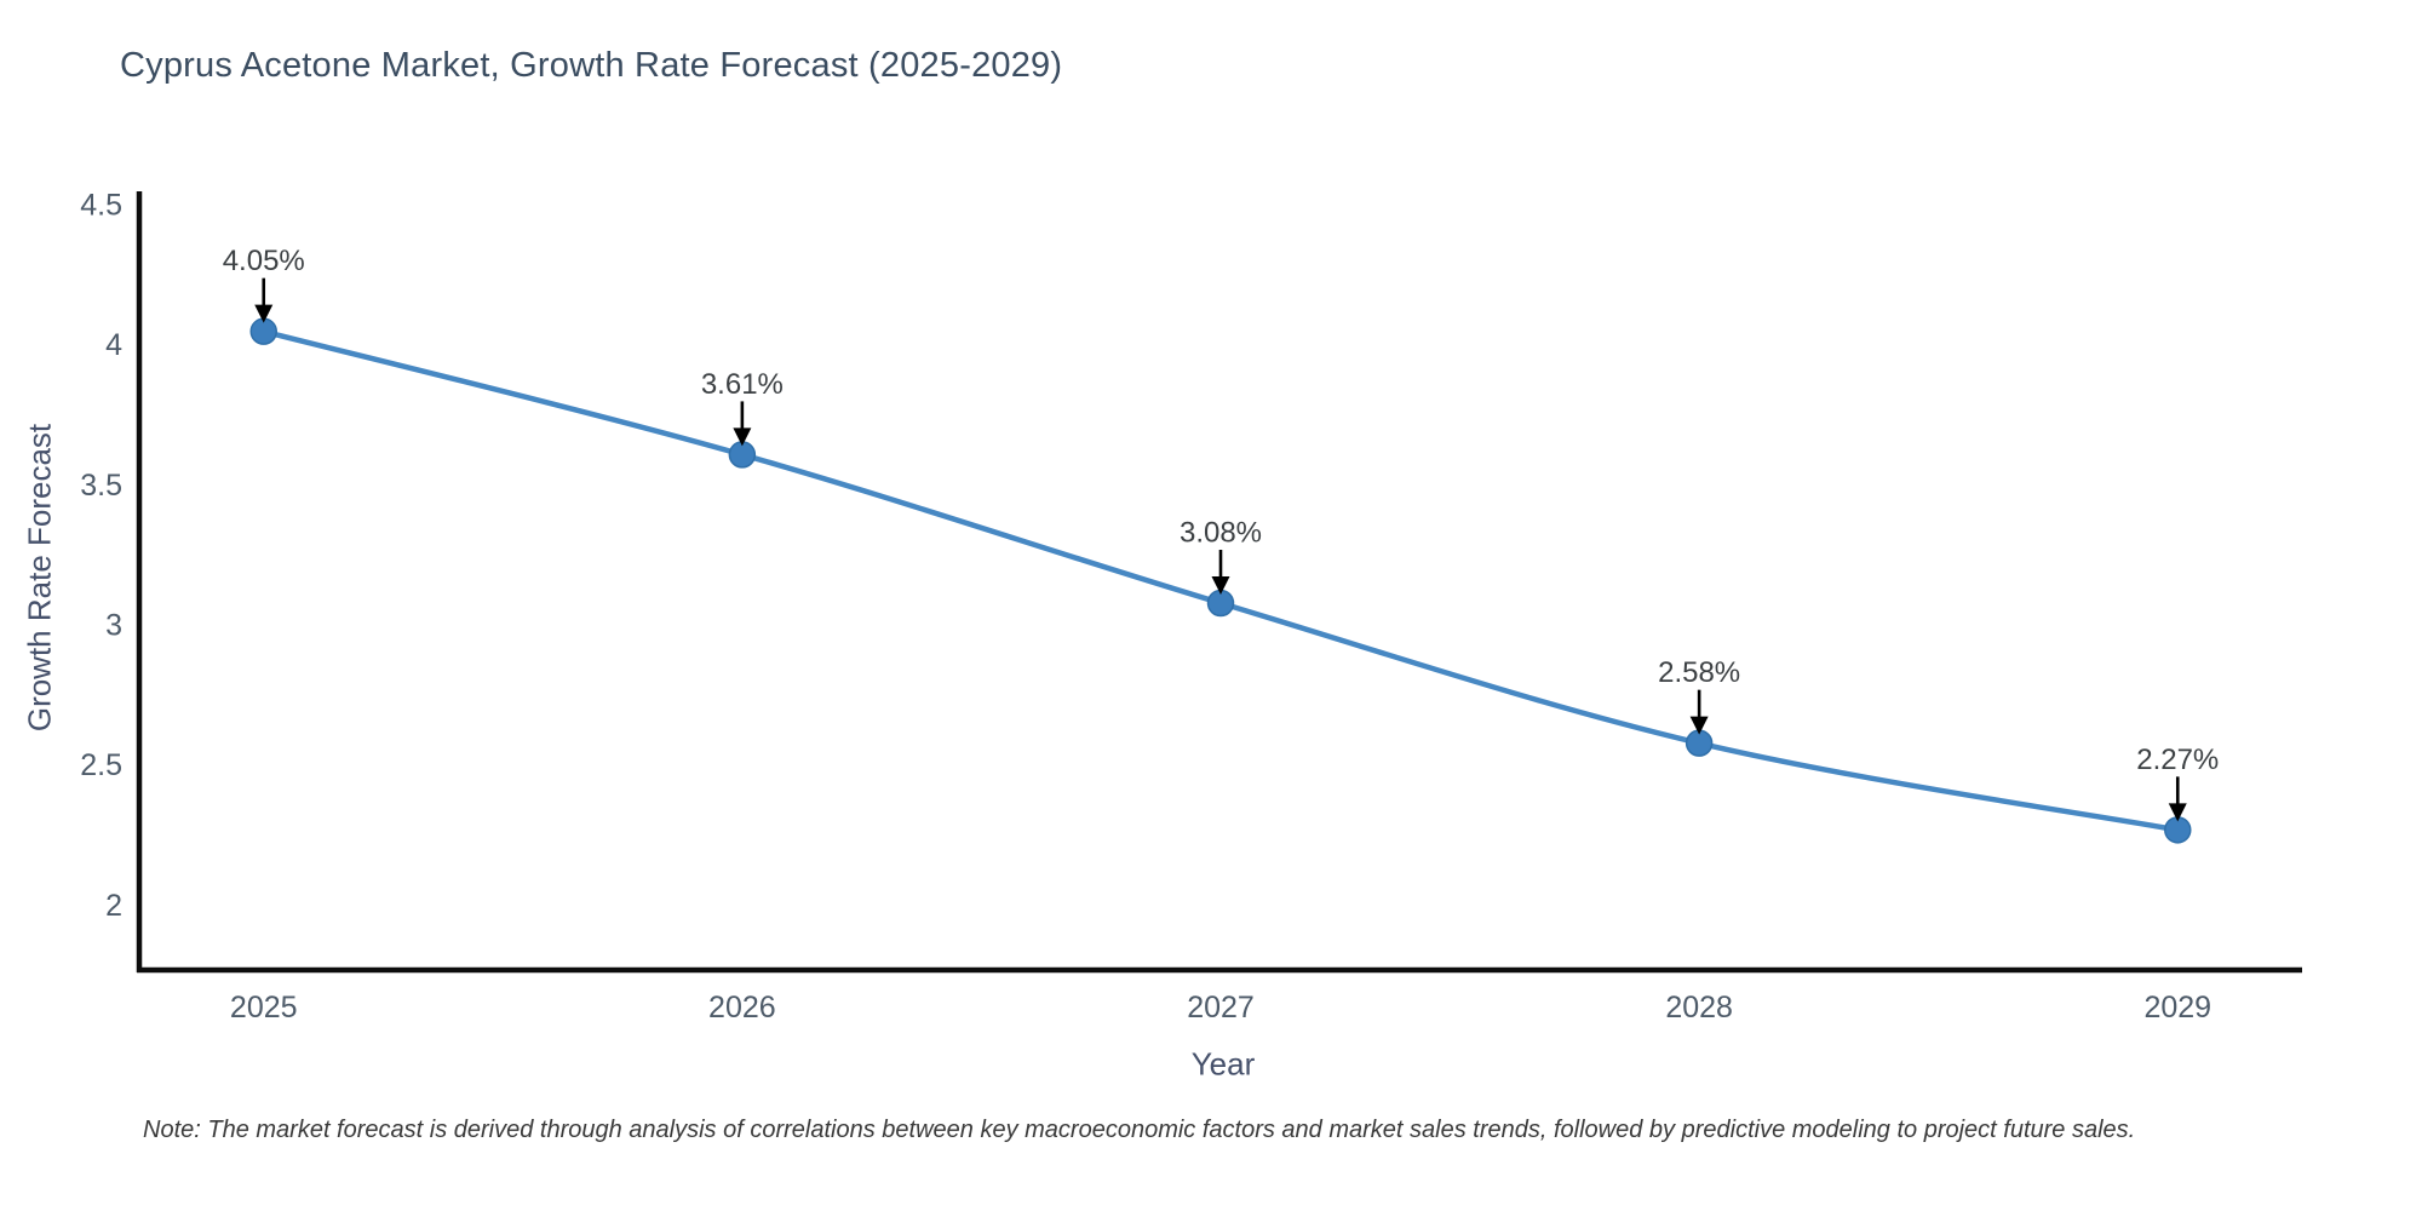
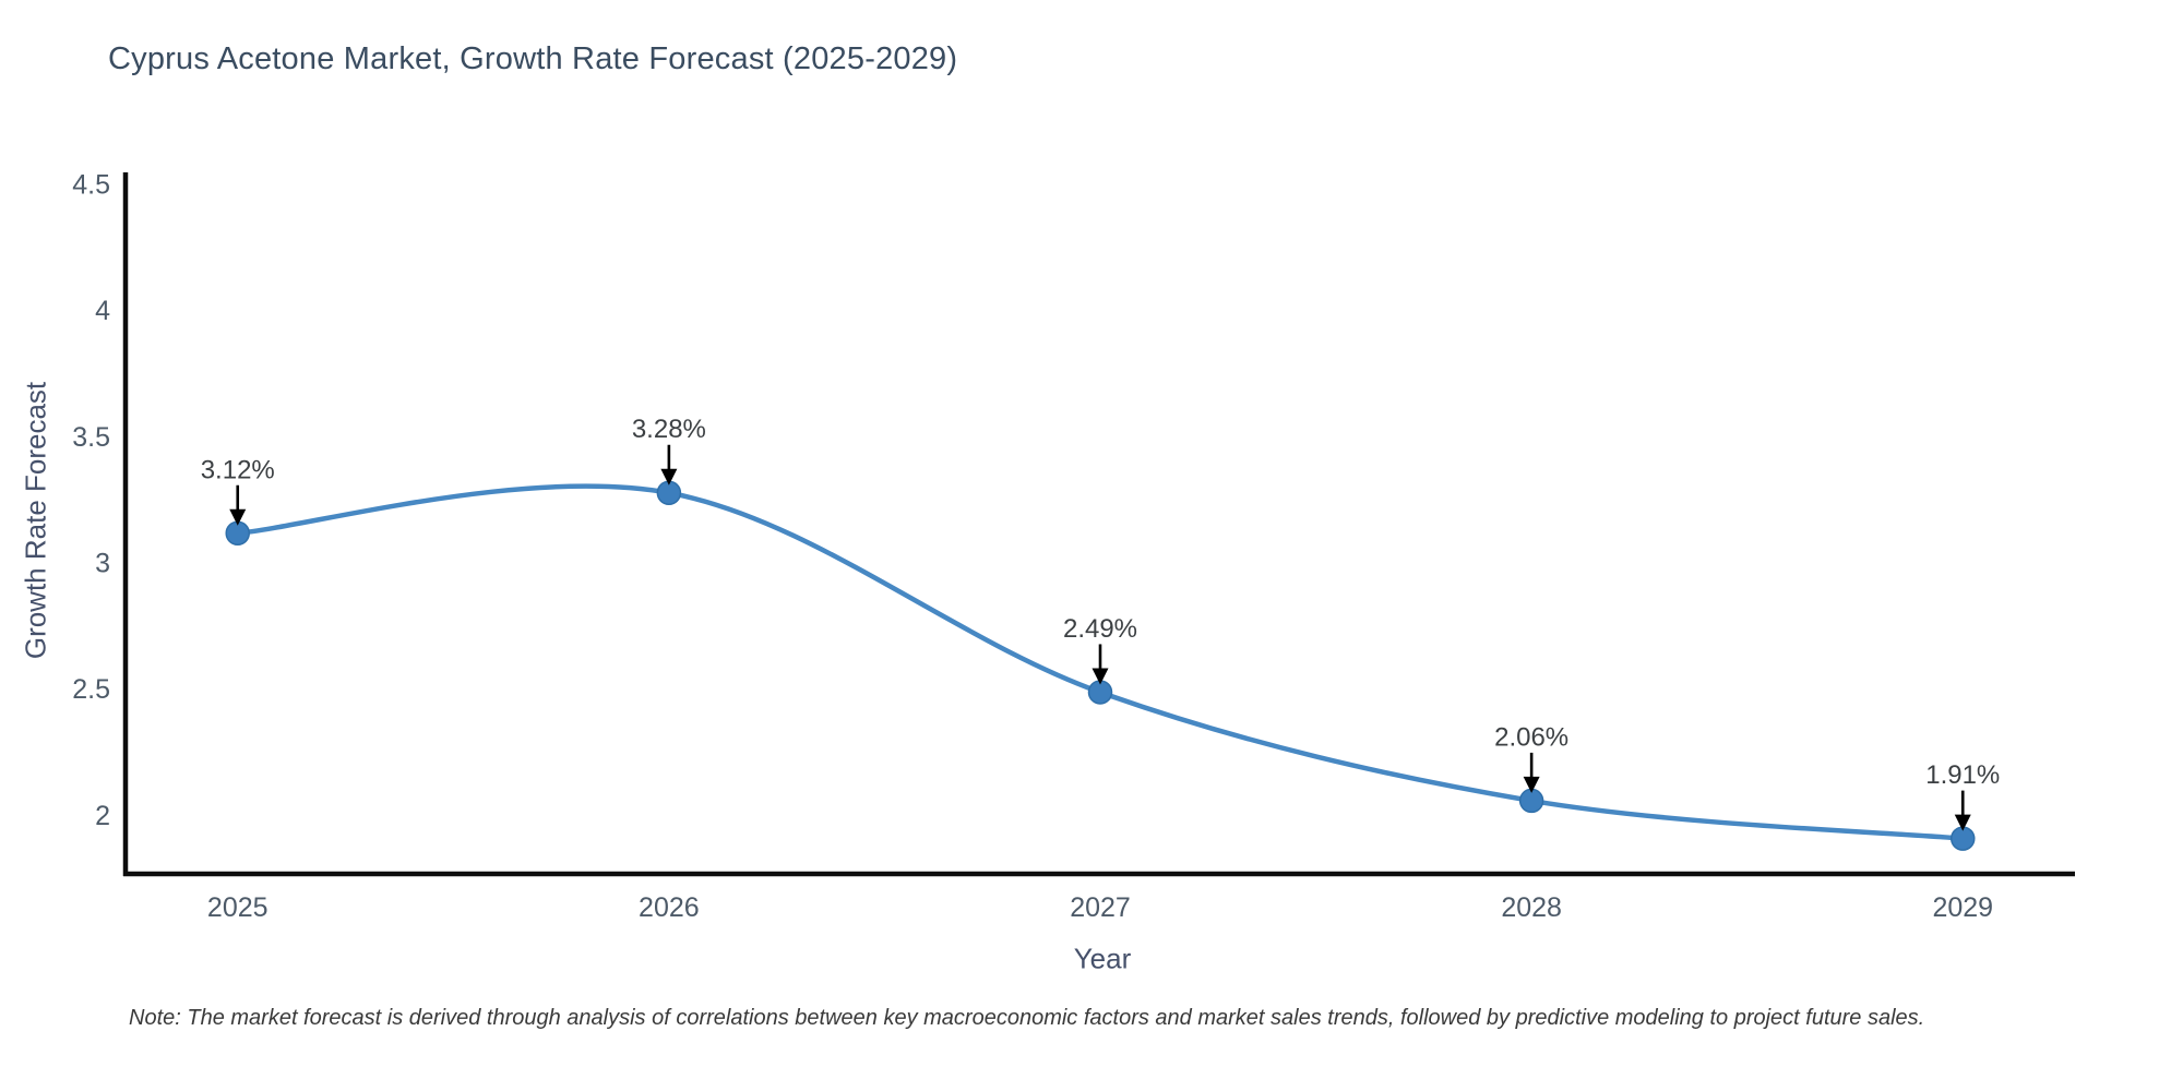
2025: 4.05% -> 3.12%
2026: 3.61% -> 3.28%
2027: 3.08% -> 2.49%
2028: 2.58% -> 2.06%
2029: 2.27% -> 1.91%
